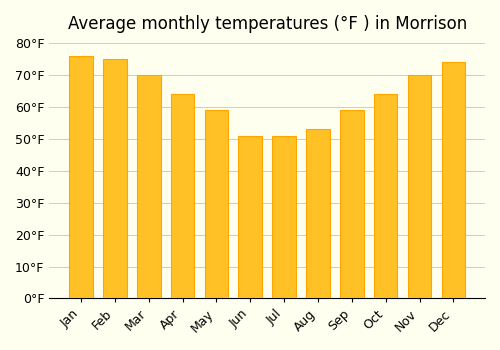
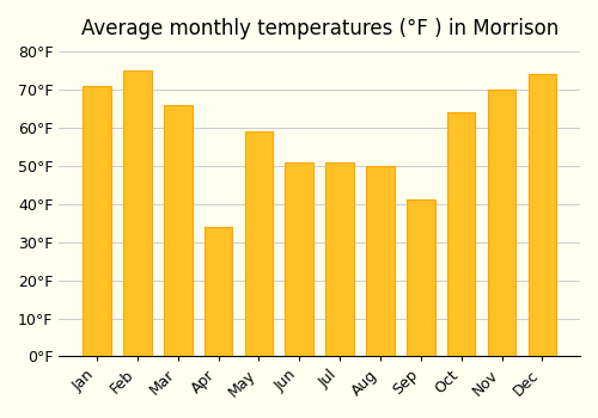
Jan: 76°F -> 71°F
Mar: 70°F -> 66°F
Apr: 64°F -> 34°F
Aug: 53°F -> 50°F
Sep: 59°F -> 41°F
